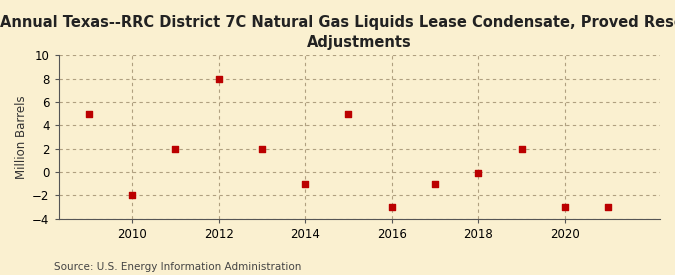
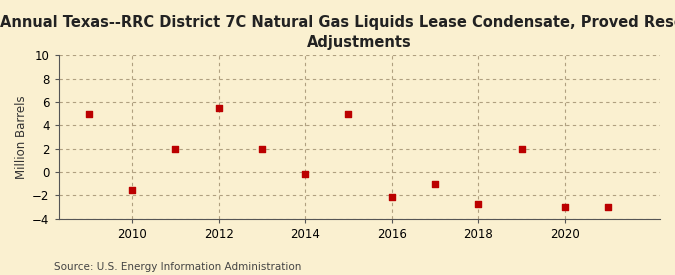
2010: -2.0 -> -1.5
2012: 8.0 -> 5.5
2014: -1.0 -> -0.2
2016: -3.0 -> -2.1
2018: -0.1 -> -2.7
